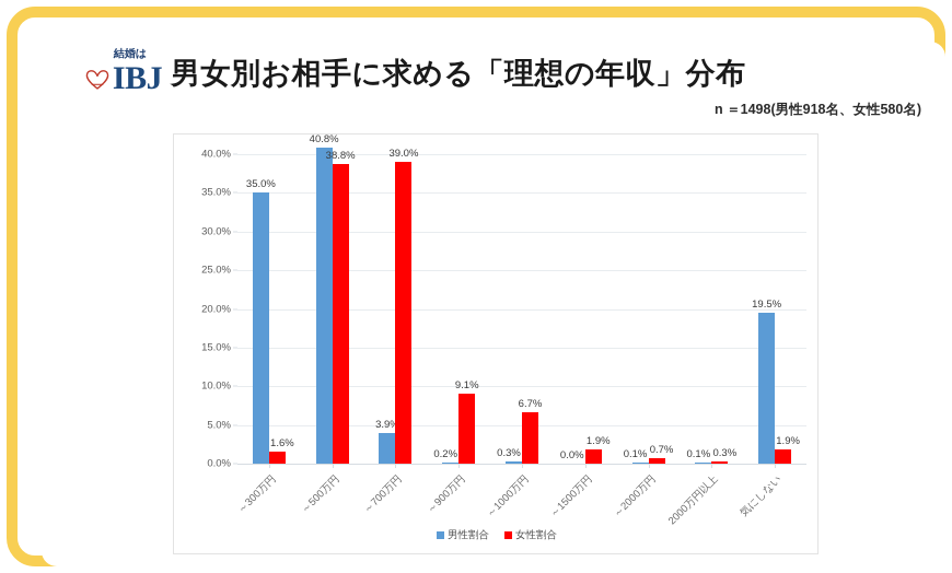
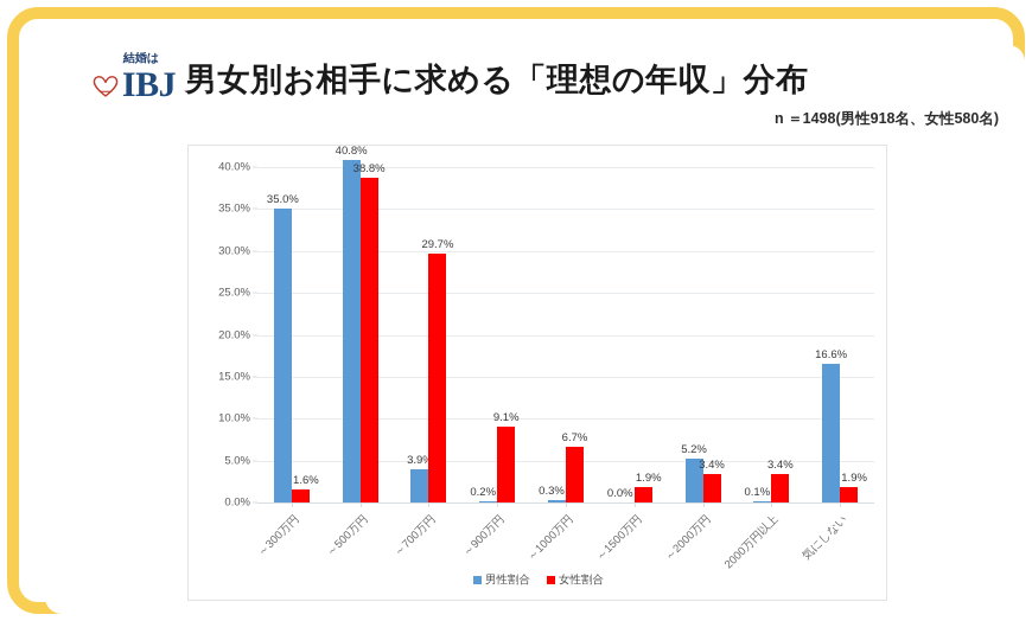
女性割合/～700万円: 39.0% -> 29.7%
男性割合/～2000万円: 0.1% -> 5.2%
女性割合/～2000万円: 0.7% -> 3.4%
女性割合/2000万円以上: 0.3% -> 3.4%
男性割合/気にしない: 19.5% -> 16.6%
